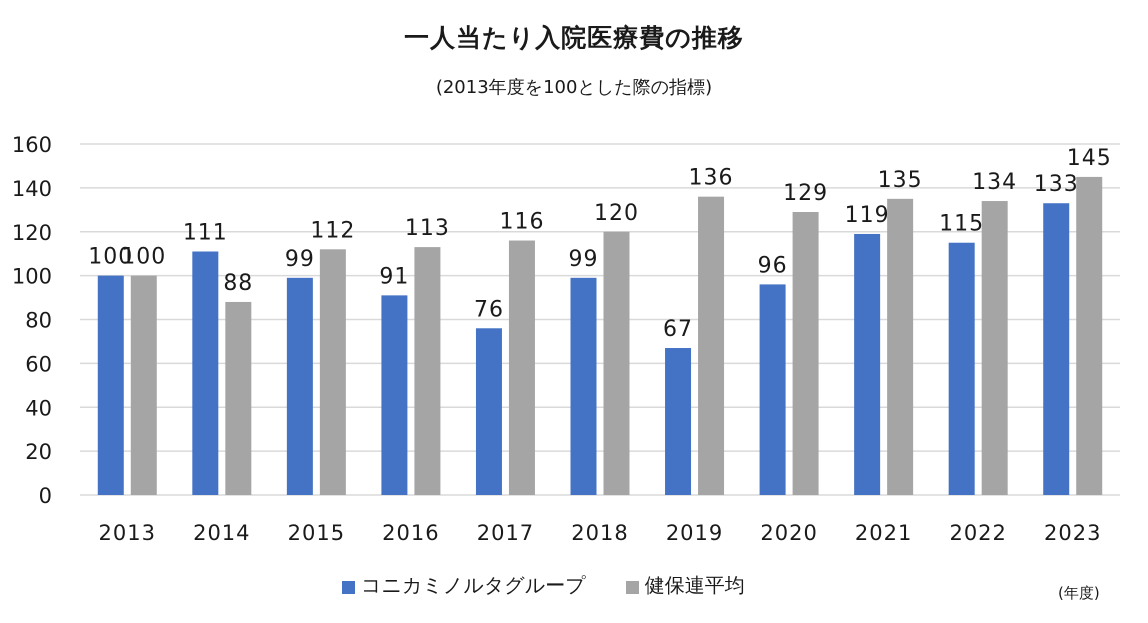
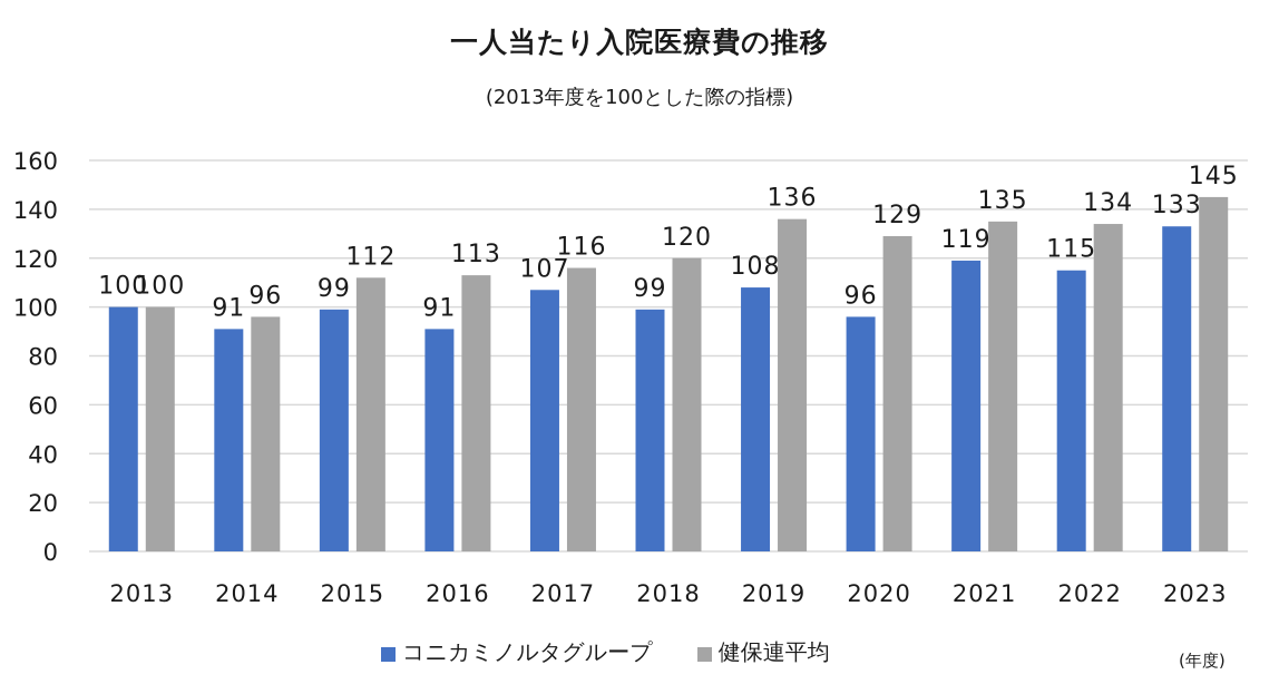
コニカミノルタグループ/2014: 111 -> 91
健保連平均/2014: 88 -> 96
コニカミノルタグループ/2017: 76 -> 107
コニカミノルタグループ/2019: 67 -> 108
